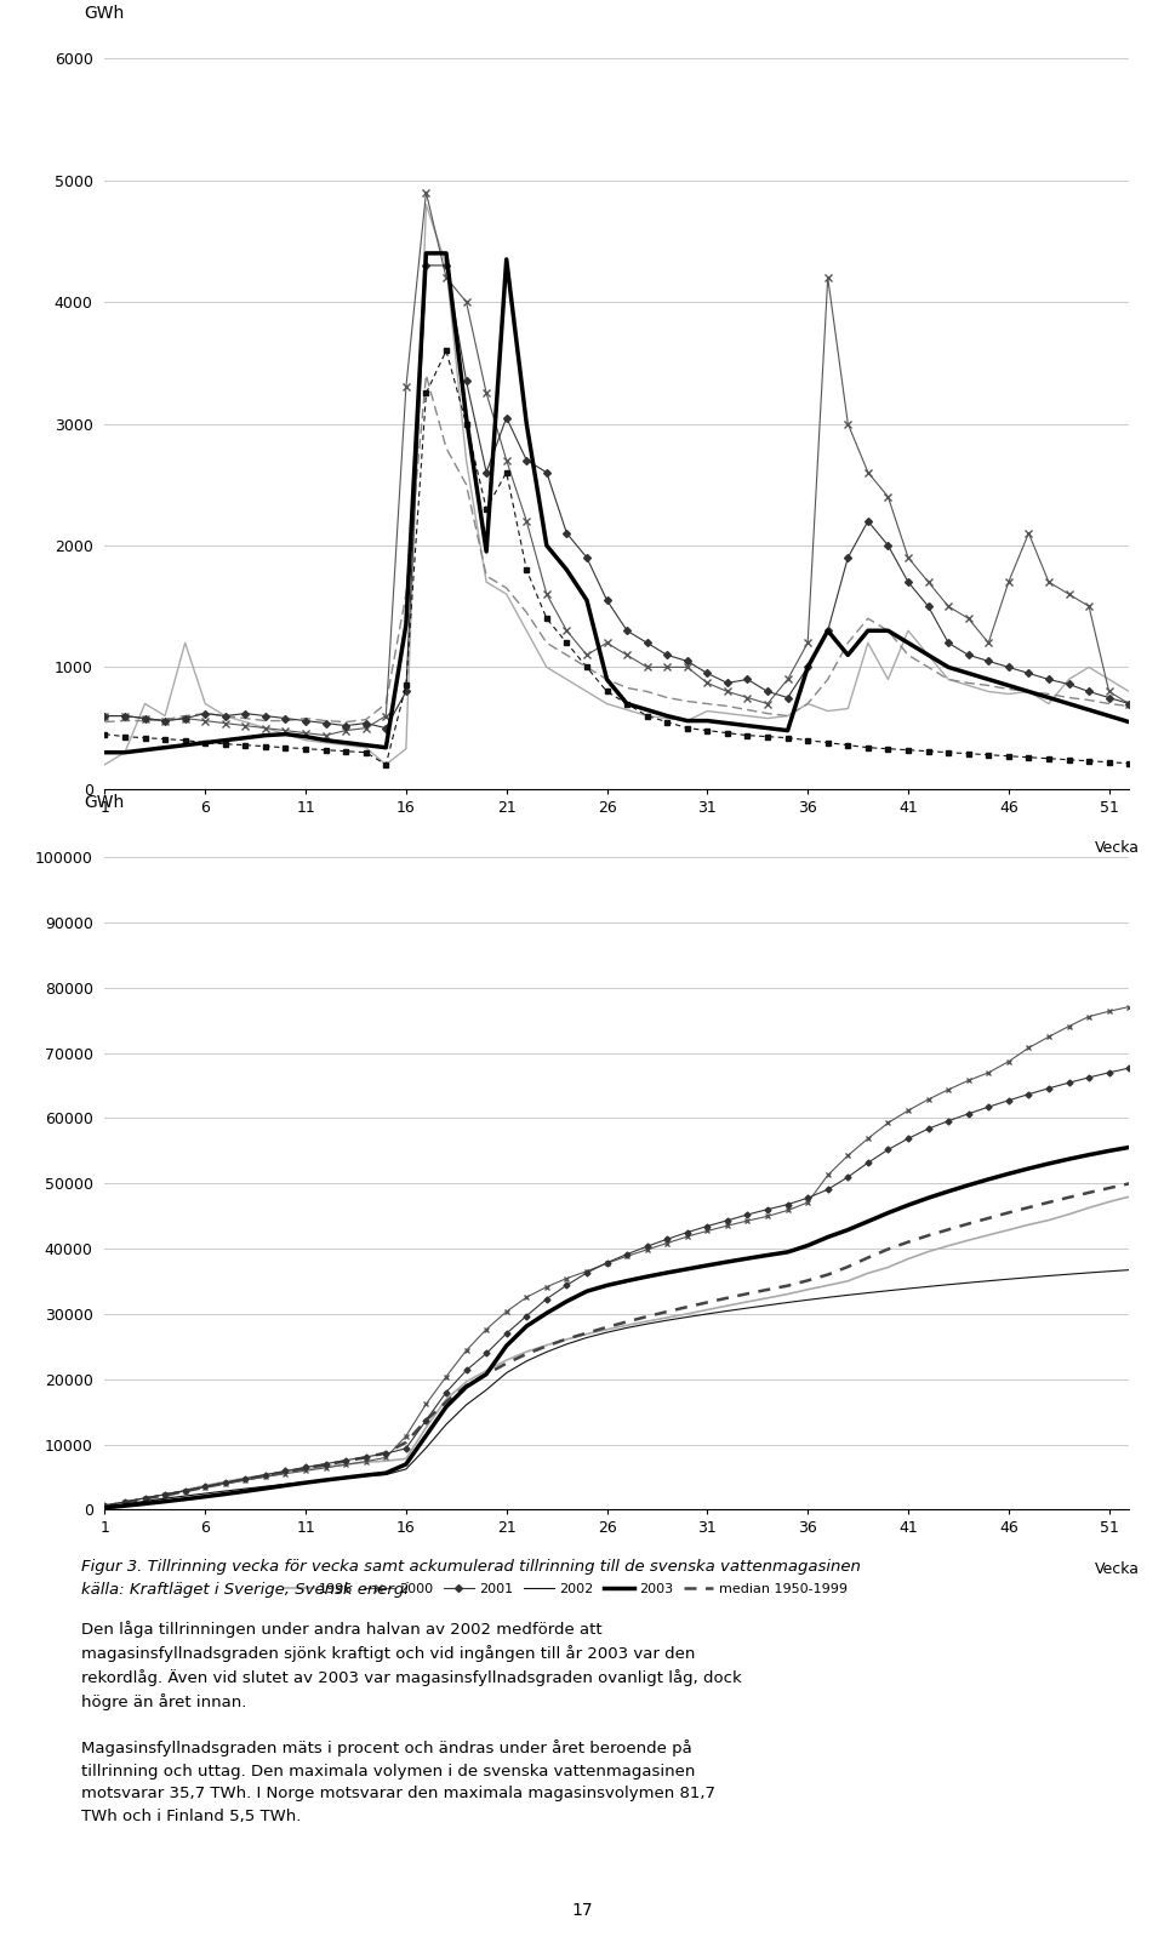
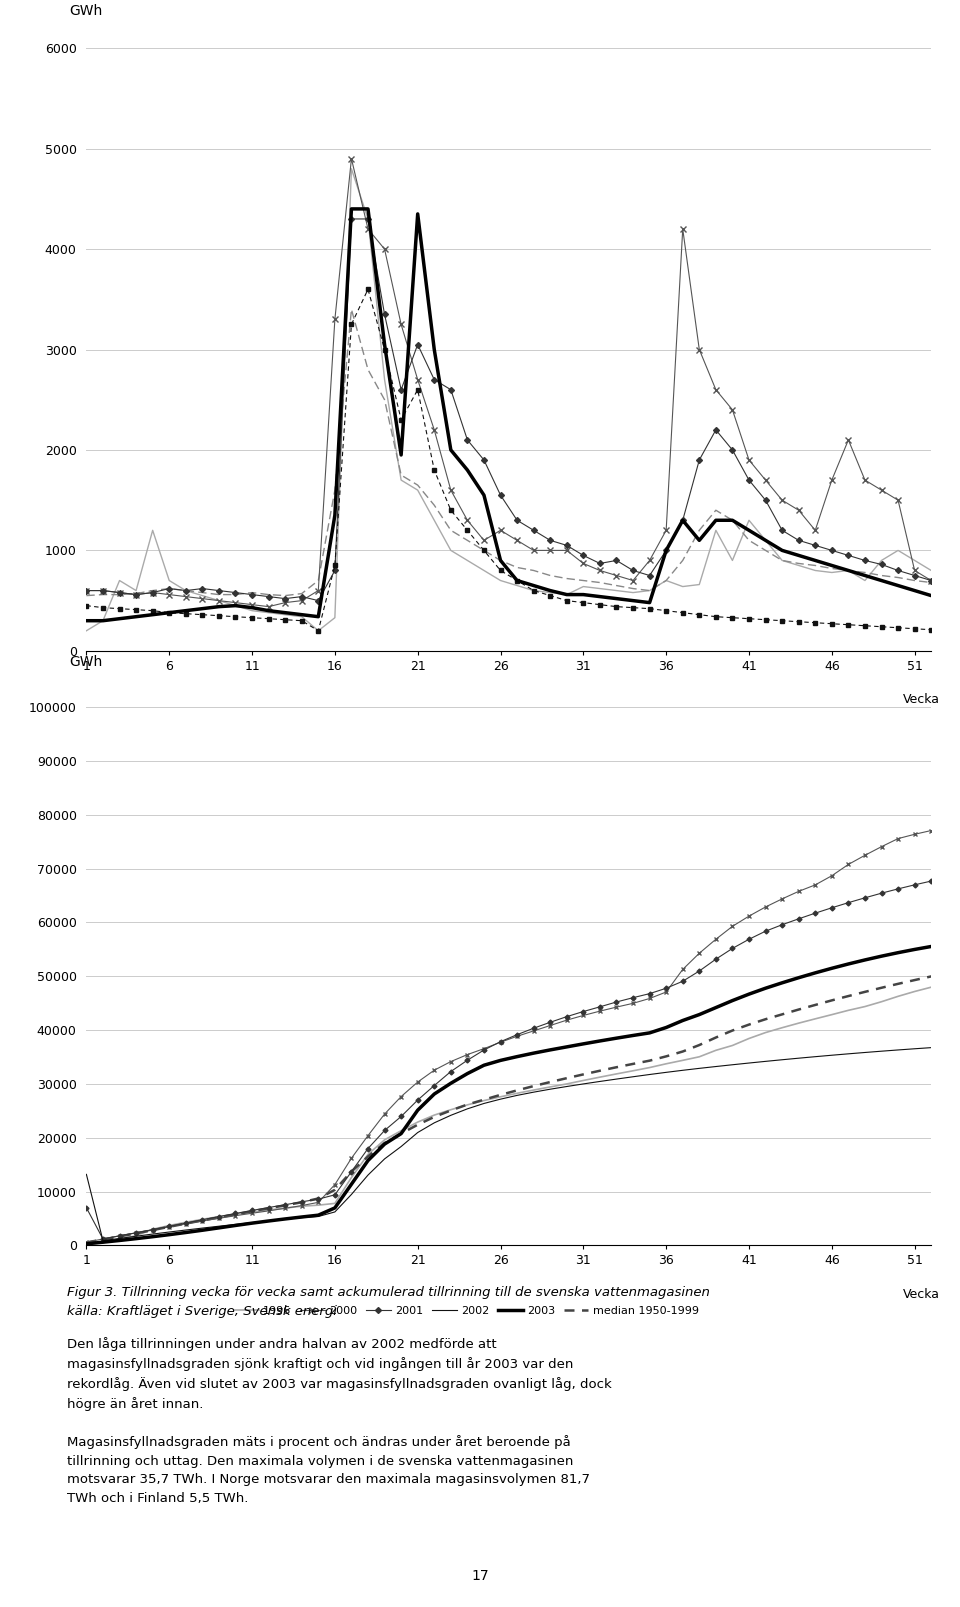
2001/1: 600 -> 7000
2002/1: 400 -> 13200
